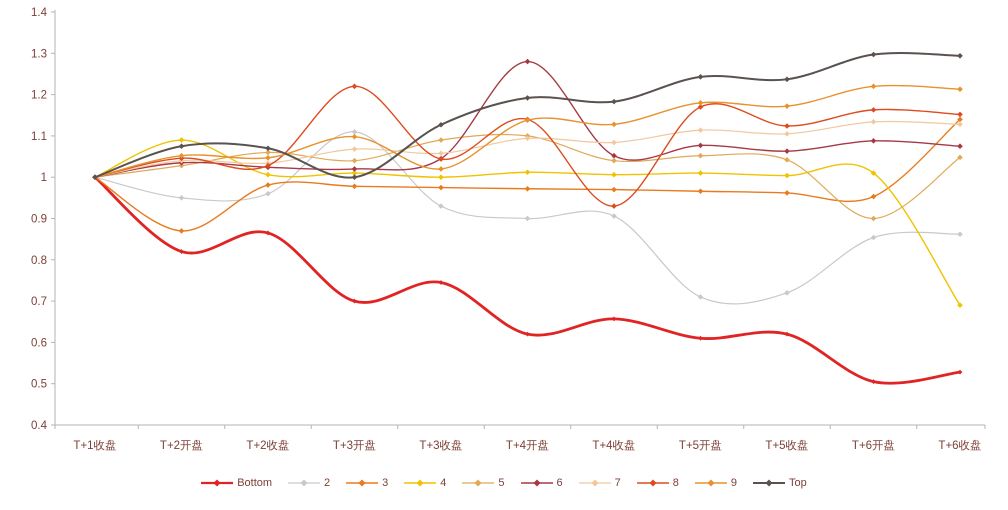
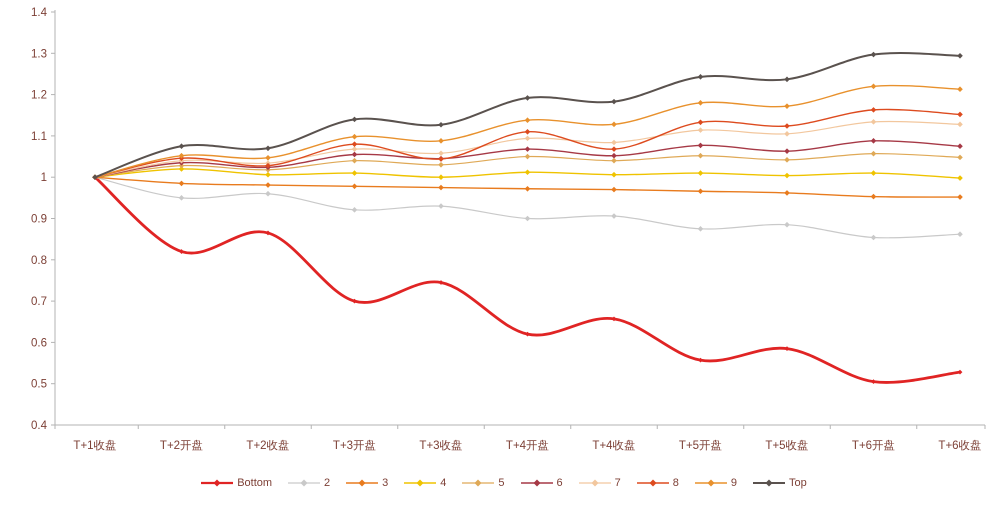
3/T+2开盘: 0.87 -> 0.98
4/T+2开盘: 1.09 -> 1.02
5/T+2收盘: 1.06 -> 1.02
2/T+3开盘: 1.11 -> 0.92
6/T+3开盘: 1.02 -> 1.05
8/T+3开盘: 1.22 -> 1.08
Top/T+3开盘: 1.00 -> 1.14
5/T+3收盘: 1.09 -> 1.03
9/T+3收盘: 1.02 -> 1.09
5/T+4开盘: 1.10 -> 1.05
6/T+4开盘: 1.28 -> 1.07
8/T+4开盘: 1.14 -> 1.11
8/T+4收盘: 0.93 -> 1.07
Bottom/T+5开盘: 0.61 -> 0.56
2/T+5开盘: 0.71 -> 0.88
8/T+5开盘: 1.17 -> 1.13
Bottom/T+5收盘: 0.62 -> 0.58
2/T+5收盘: 0.72 -> 0.89
5/T+6开盘: 0.90 -> 1.06
3/T+6收盘: 1.14 -> 0.95
4/T+6收盘: 0.69 -> 1.00
